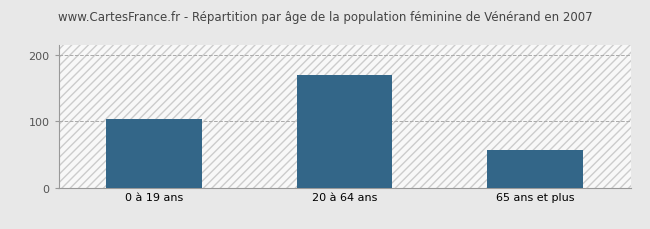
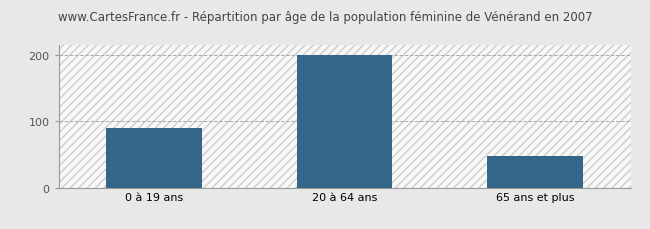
0 à 19 ans: 104 -> 90
20 à 64 ans: 170 -> 200
65 ans et plus: 56 -> 47
